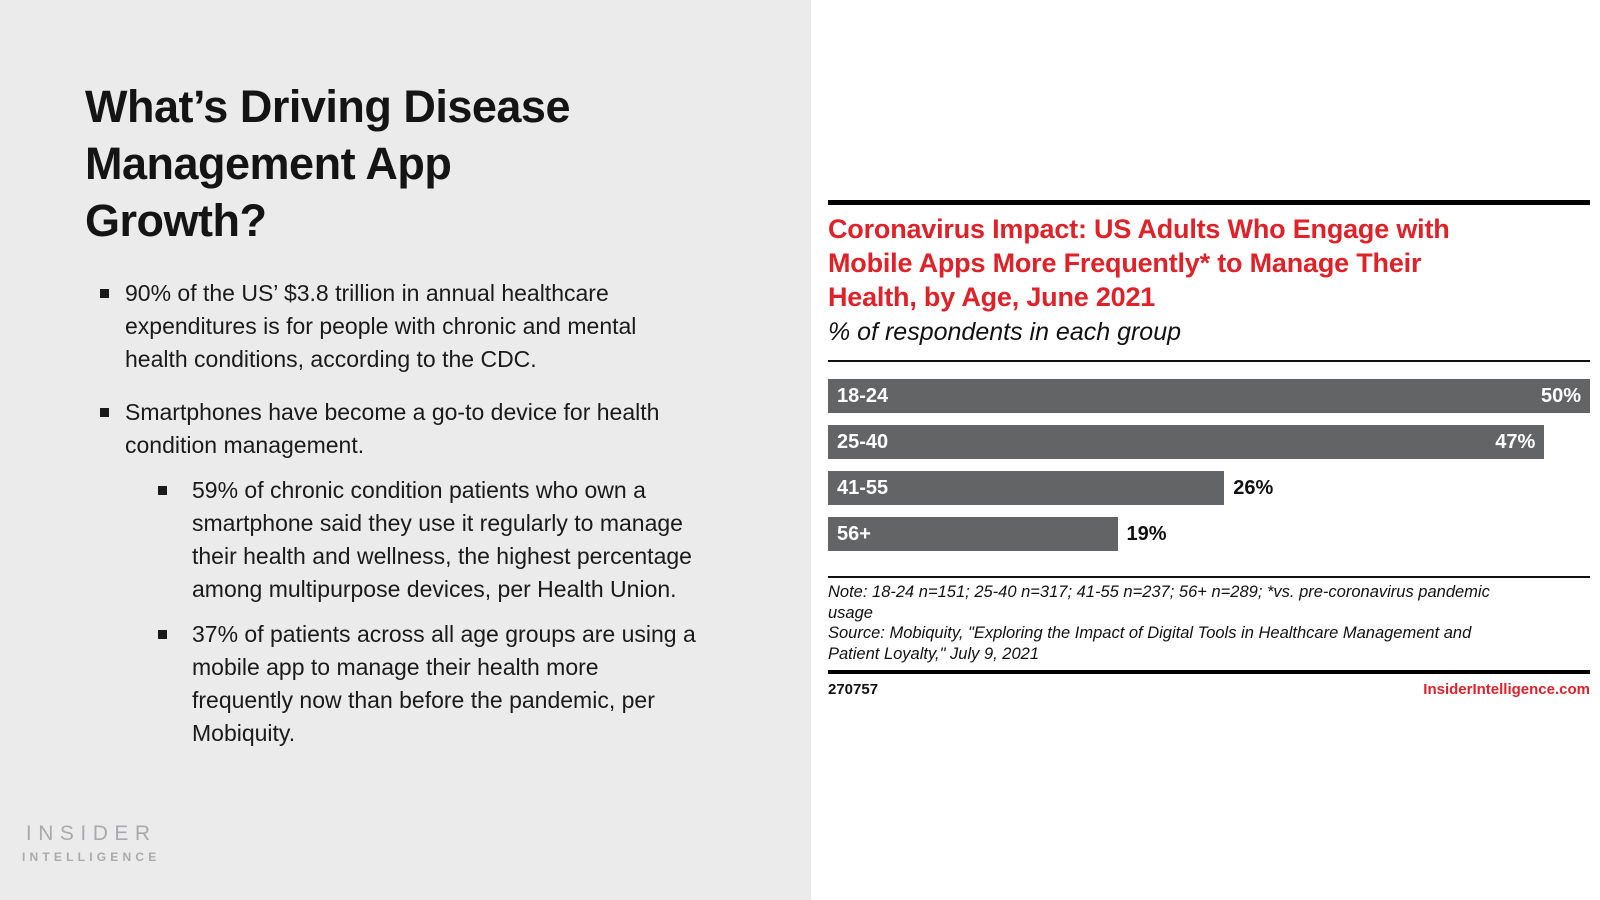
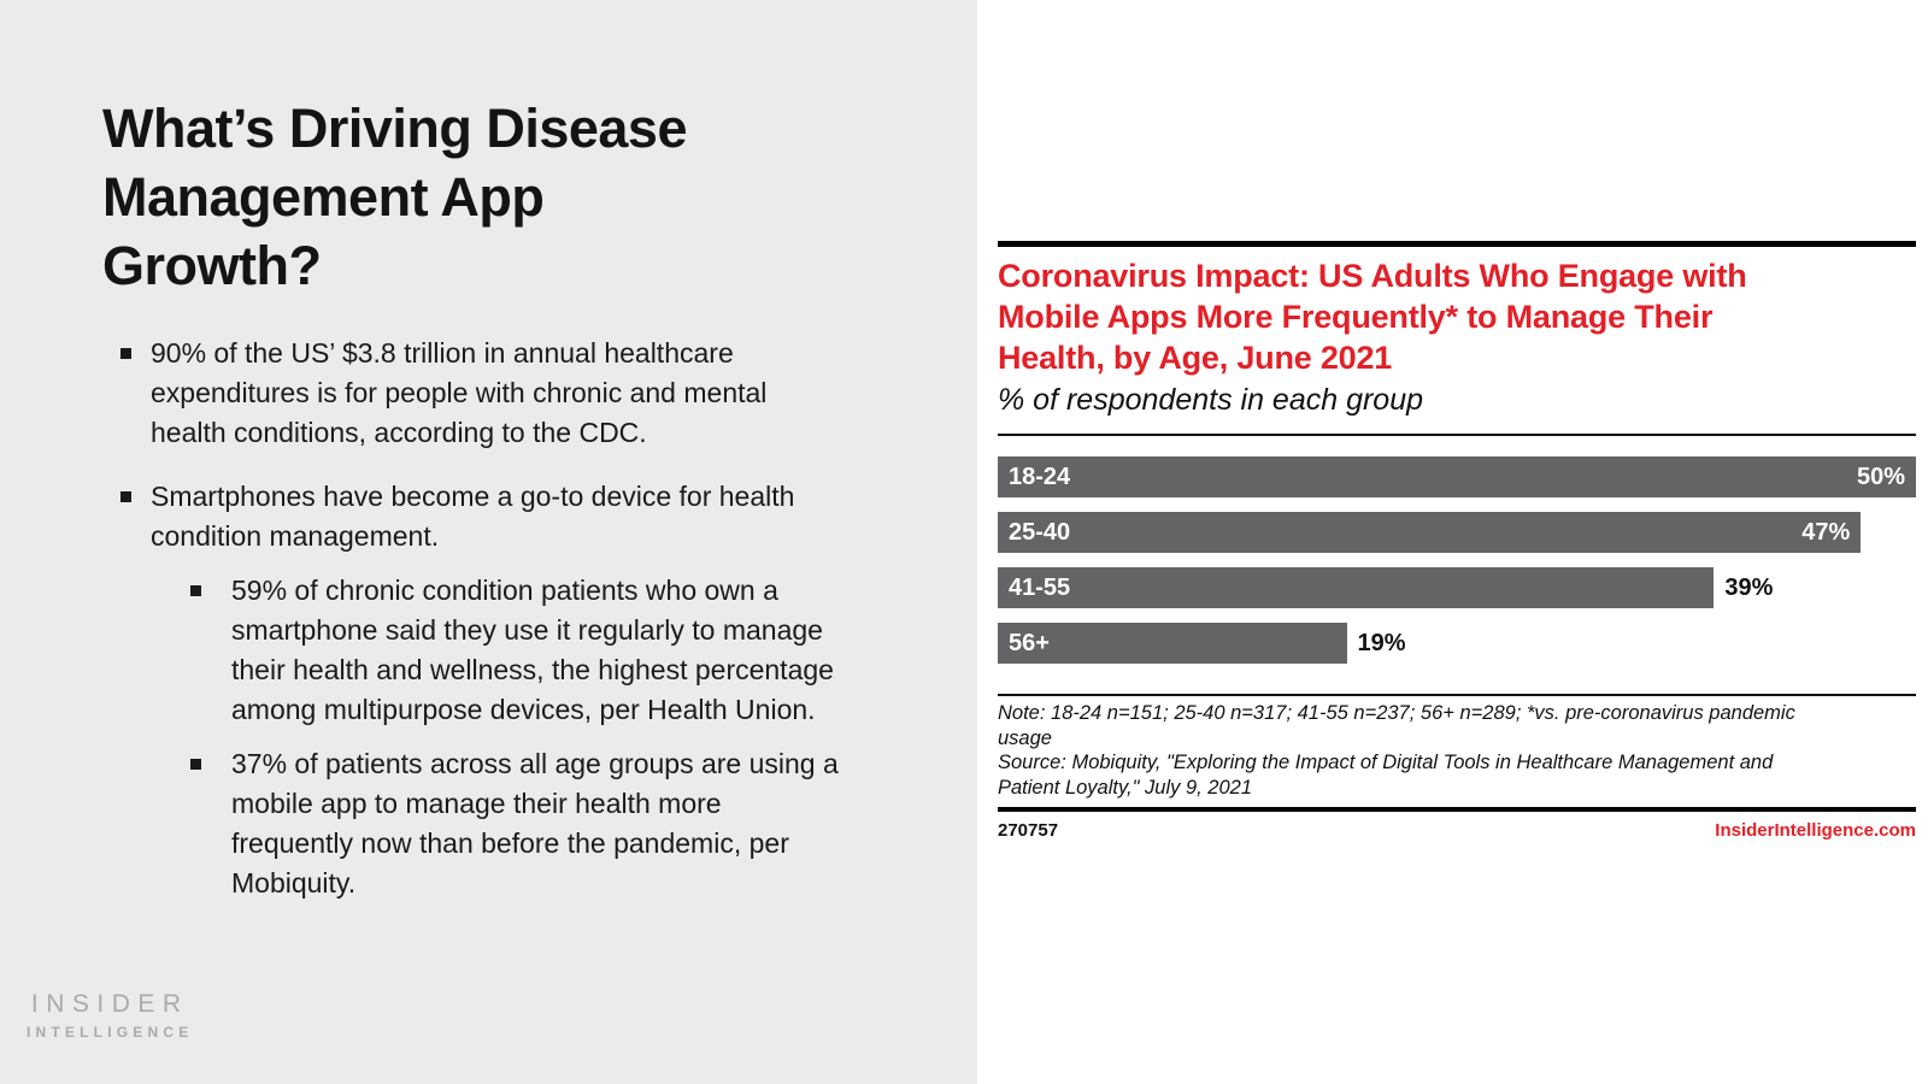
41-55: 26% -> 39%
